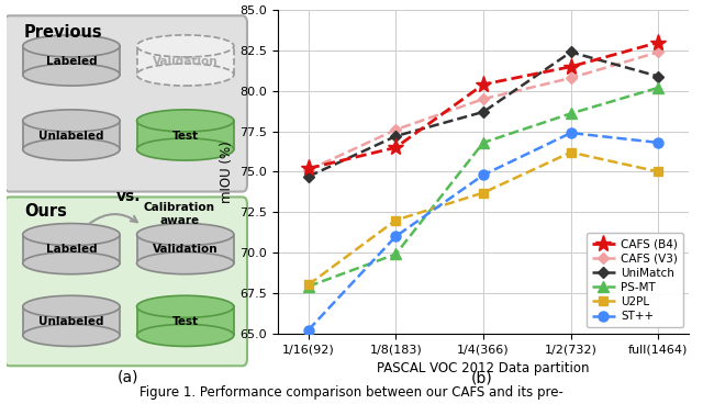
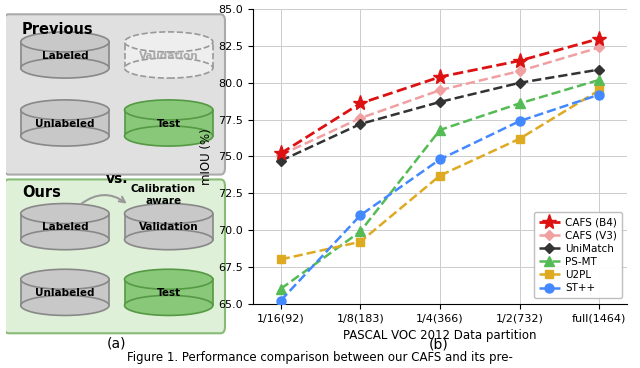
PS-MT/1/16(92): 67.9 -> 66.0
CAFS (B4)/1/8(183): 76.5 -> 78.6
U2PL/1/8(183): 72.0 -> 69.2
UniMatch/1/2(732): 82.4 -> 80.0
U2PL/full(1464): 75.0 -> 79.5
ST++/full(1464): 76.8 -> 79.2
